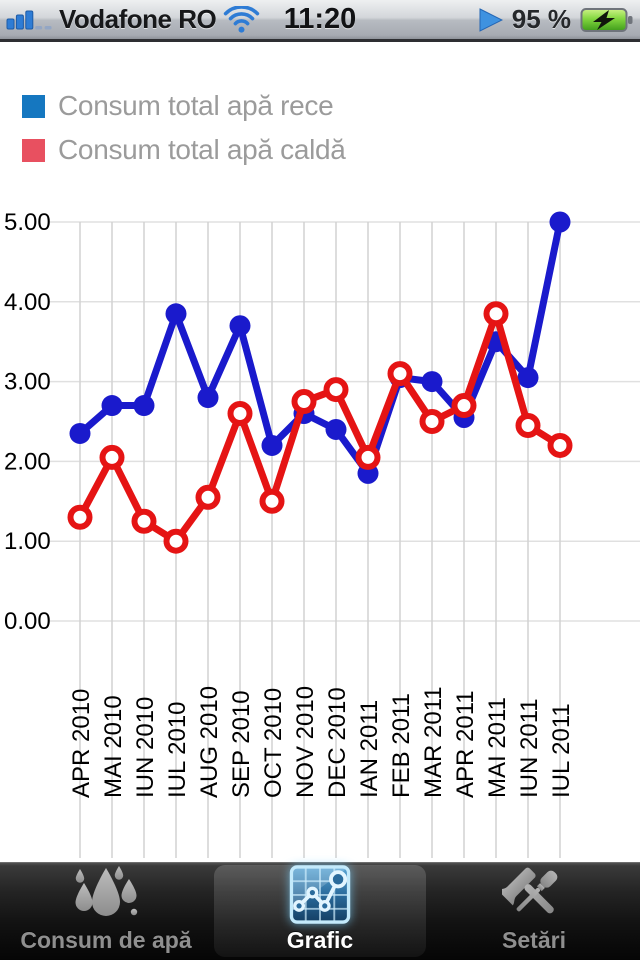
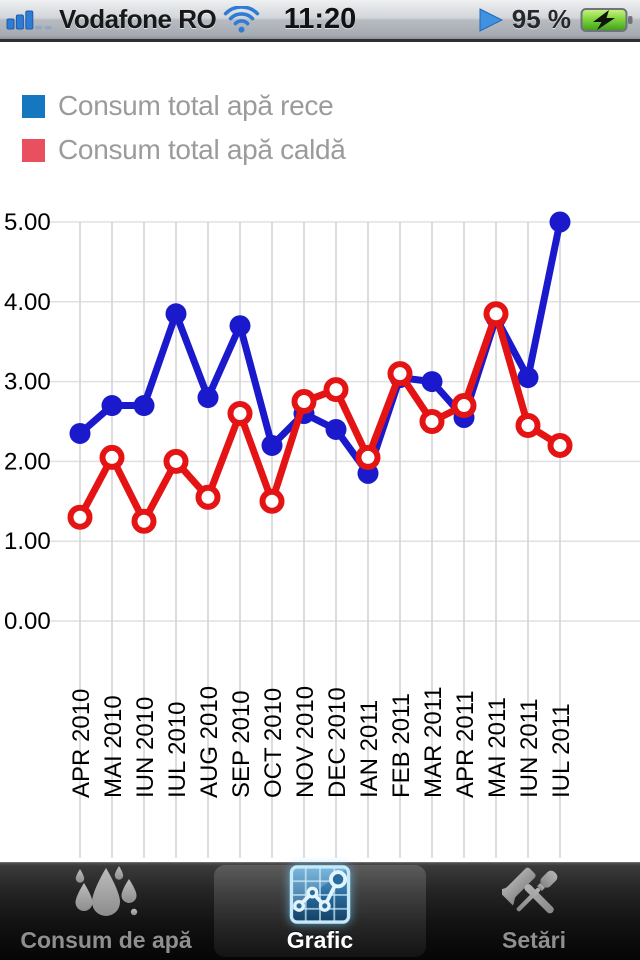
Consum total apă caldă/IUL 2010: 1.0 -> 2.0
Consum total apă rece/MAI 2011: 3.5 -> 3.8
